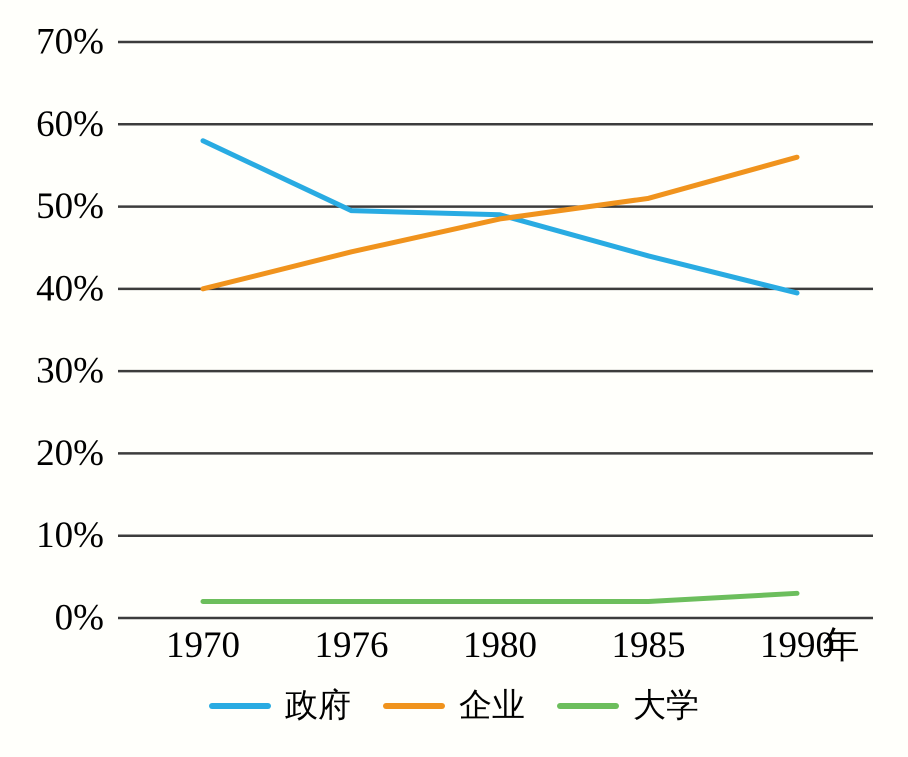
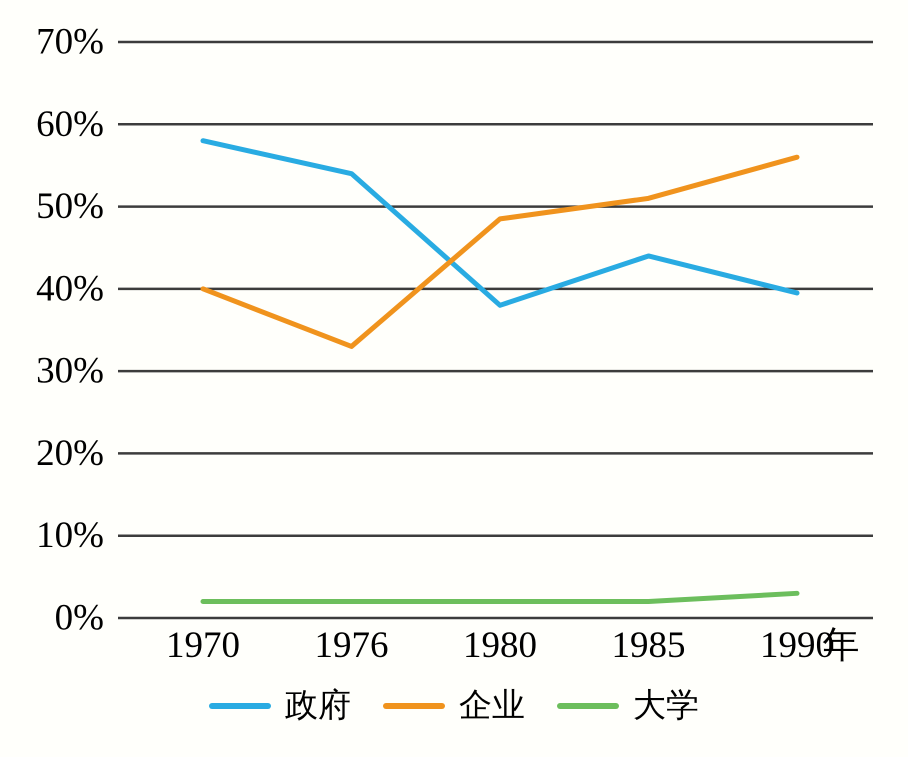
政府/1976: 50% -> 54%
企业/1976: 44% -> 33%
政府/1980: 49% -> 38%
